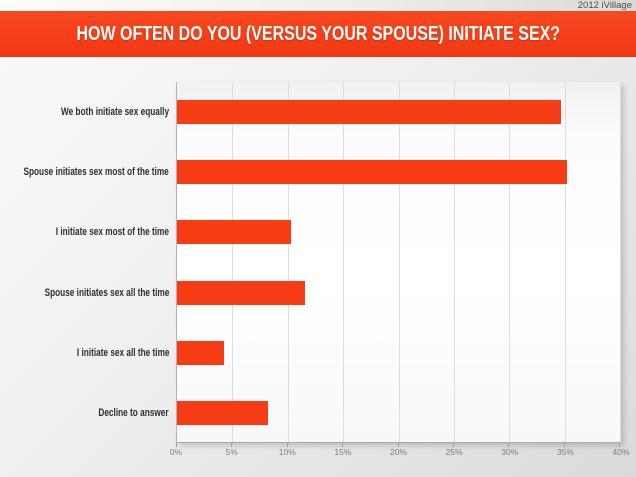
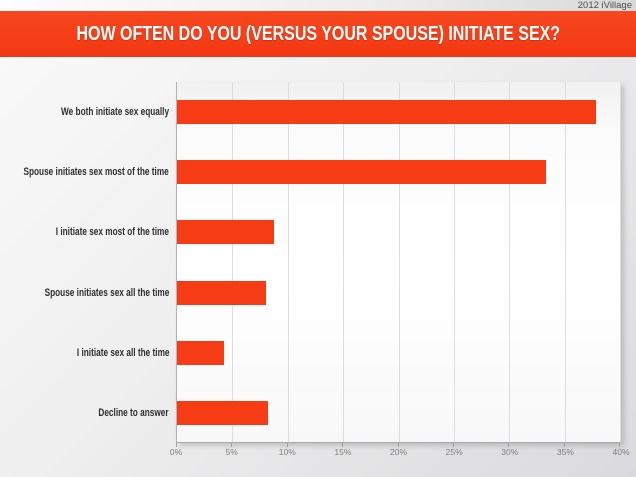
We both initiate sex equally: 34.7% -> 37.8%
Spouse initiates sex most of the time: 35.2% -> 33.3%
I initiate sex most of the time: 10.3% -> 8.8%
Spouse initiates sex all the time: 11.6% -> 8.0%
